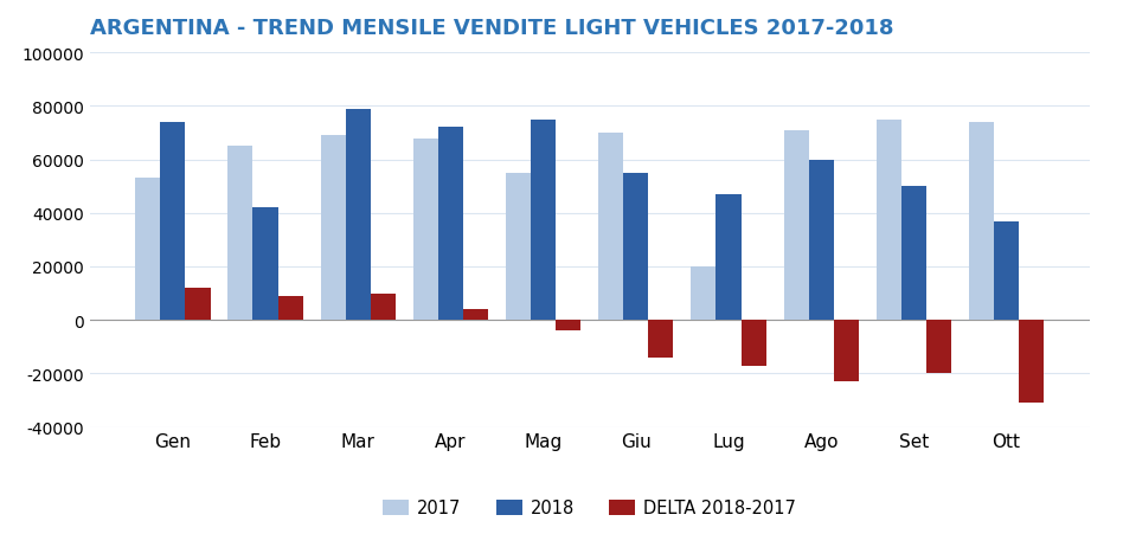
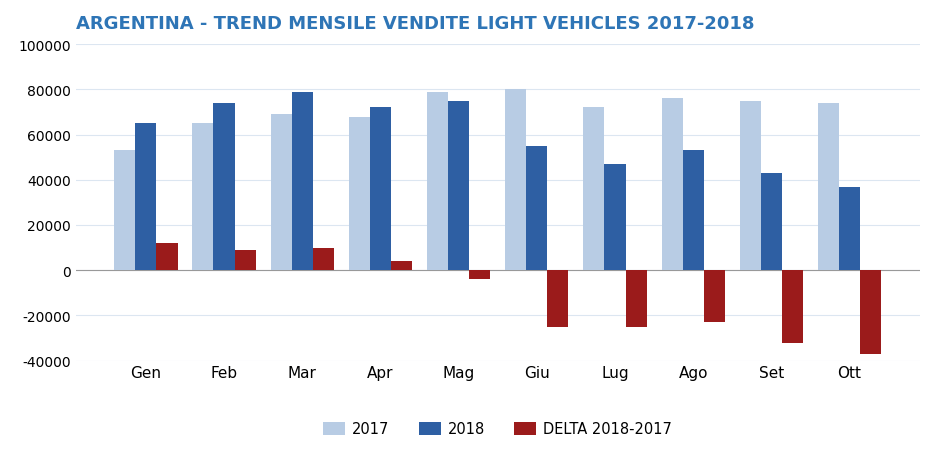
2018/Gen: 74000 -> 65000
2018/Feb: 42000 -> 74000
2017/Mag: 55000 -> 79000
2017/Giu: 70000 -> 80000
DELTA 2018-2017/Giu: -14000 -> -25000
2017/Lug: 20000 -> 72000
DELTA 2018-2017/Lug: -17000 -> -25000
2017/Ago: 71000 -> 76000
2018/Ago: 60000 -> 53000
2018/Set: 50000 -> 43000
DELTA 2018-2017/Set: -20000 -> -32000
DELTA 2018-2017/Ott: -31000 -> -37000
